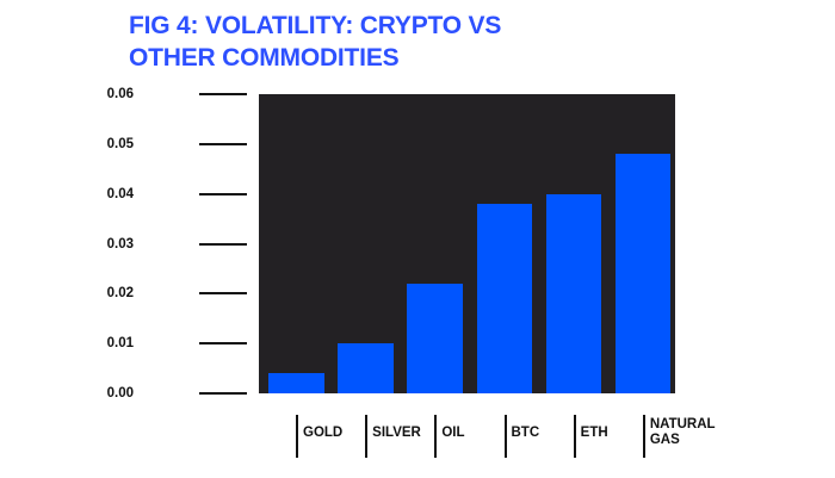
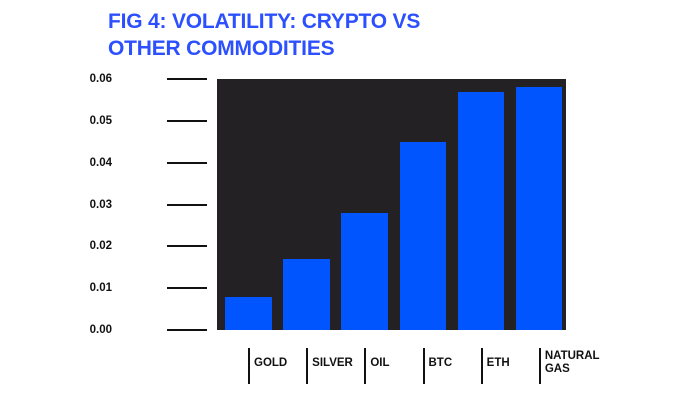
GOLD: 0.004 -> 0.008
SILVER: 0.010 -> 0.017
OIL: 0.022 -> 0.028
BTC: 0.038 -> 0.045
ETH: 0.040 -> 0.057
NATURAL GAS: 0.048 -> 0.058
